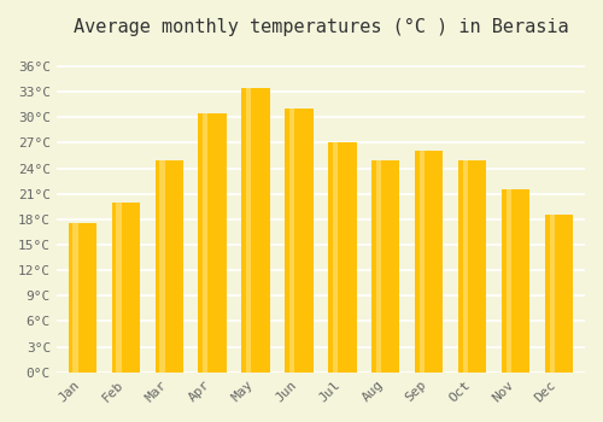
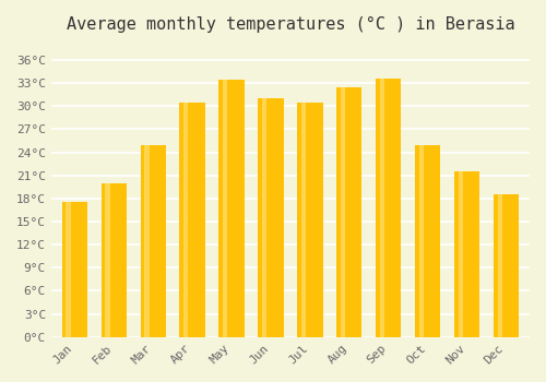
Jul: 27.0°C -> 30.4°C
Aug: 25.0°C -> 32.4°C
Sep: 26.0°C -> 33.6°C
